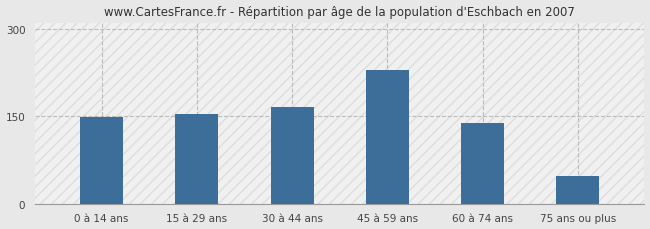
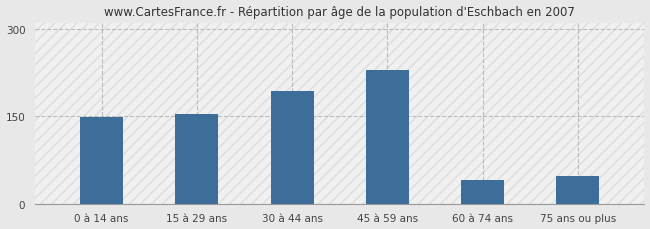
30 à 44 ans: 165 -> 194
60 à 74 ans: 138 -> 40
